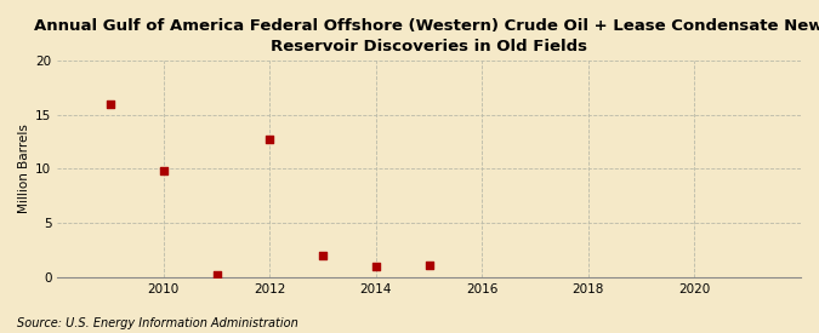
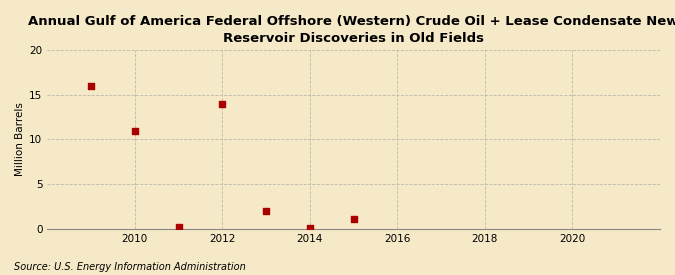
2010: 9.8 -> 11.0
2012: 12.8 -> 14.0
2014: 1.0 -> 0.1
